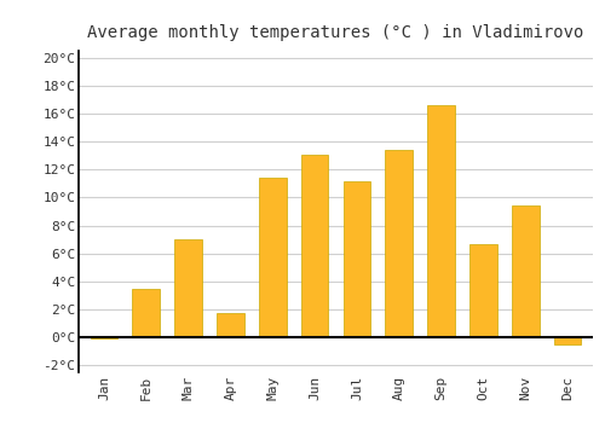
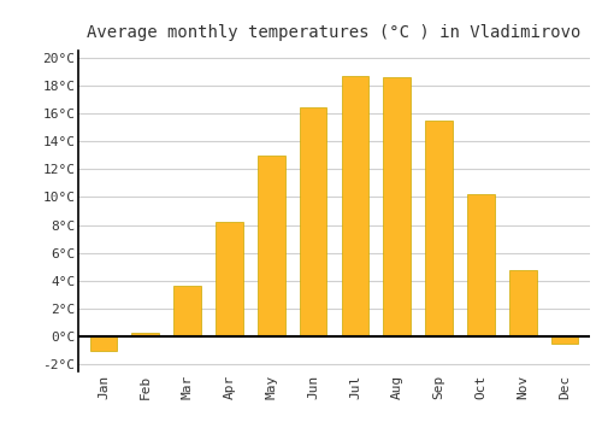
Jan: -0.1°C -> -1.0°C
Feb: 3.5°C -> 0.3°C
Mar: 7.0°C -> 3.6°C
Apr: 1.7°C -> 8.2°C
May: 11.4°C -> 13.0°C
Jun: 13.1°C -> 16.4°C
Jul: 11.2°C -> 18.7°C
Aug: 13.4°C -> 18.6°C
Sep: 16.6°C -> 15.5°C
Oct: 6.7°C -> 10.2°C
Nov: 9.4°C -> 4.8°C
